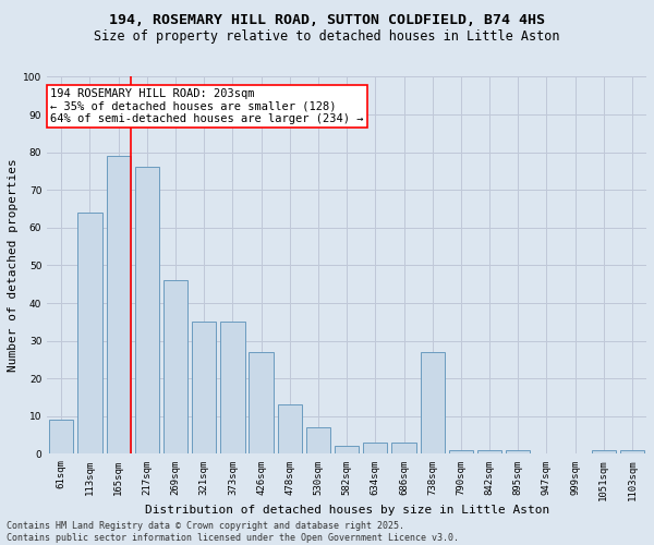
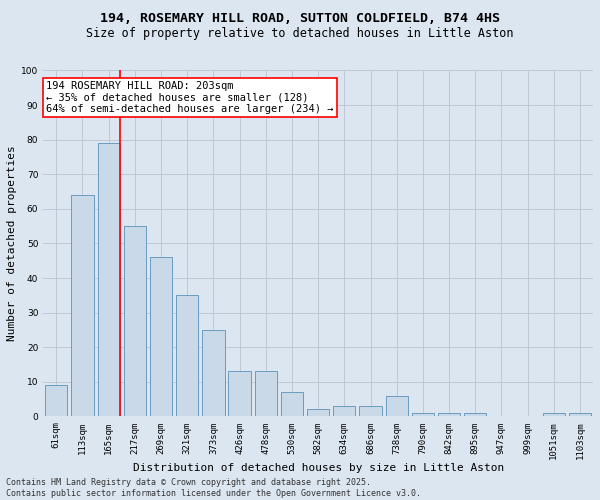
217sqm: 76 -> 55
373sqm: 35 -> 25
426sqm: 27 -> 13
738sqm: 27 -> 6
